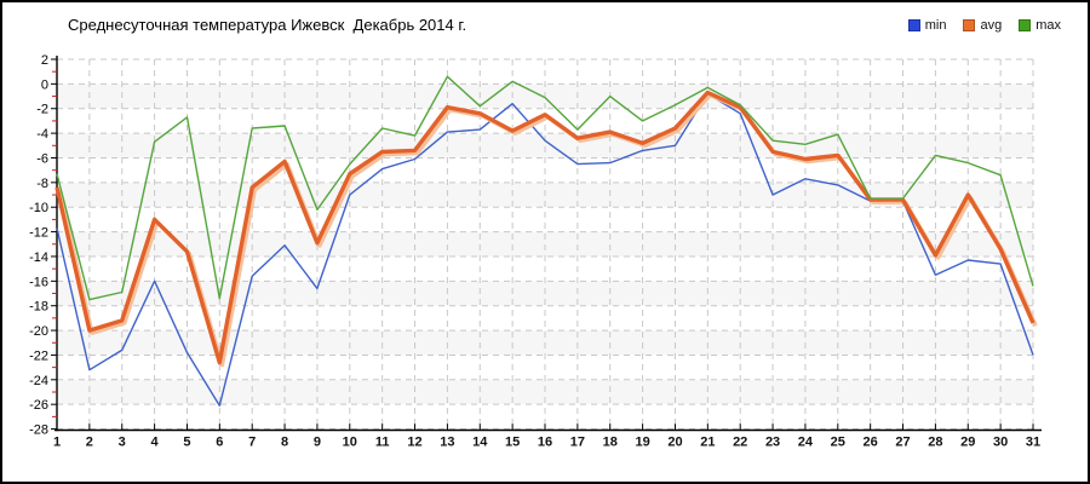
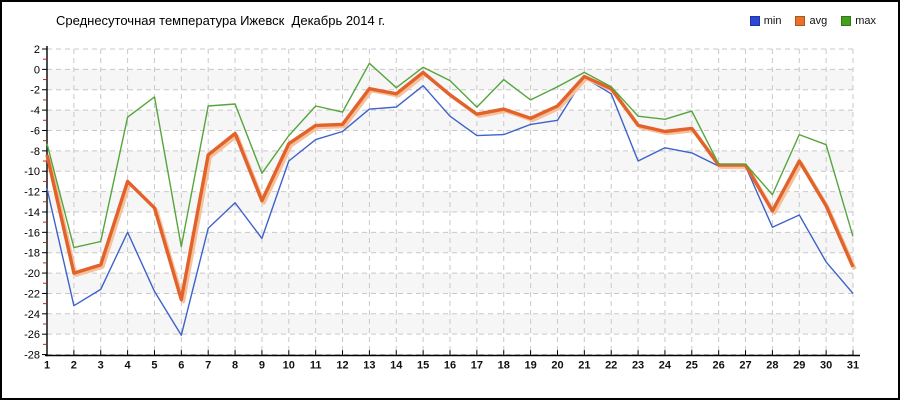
avg/15: -3.8 -> -0.3
max/28: -5.8 -> -12.3
min/30: -14.6 -> -18.9
